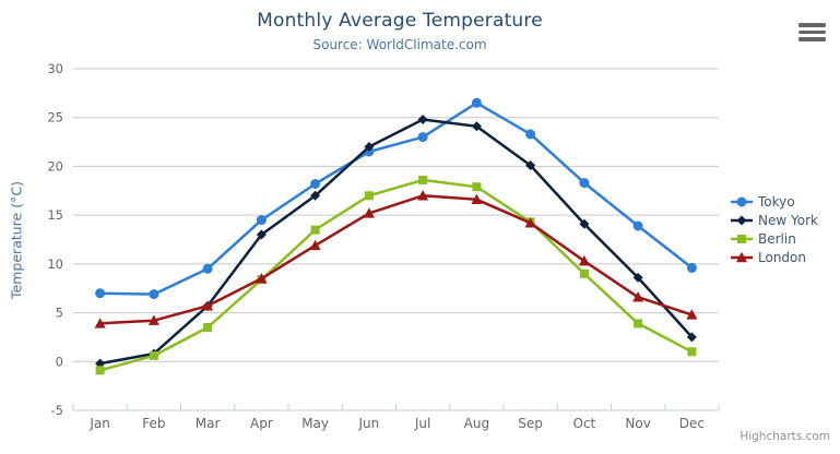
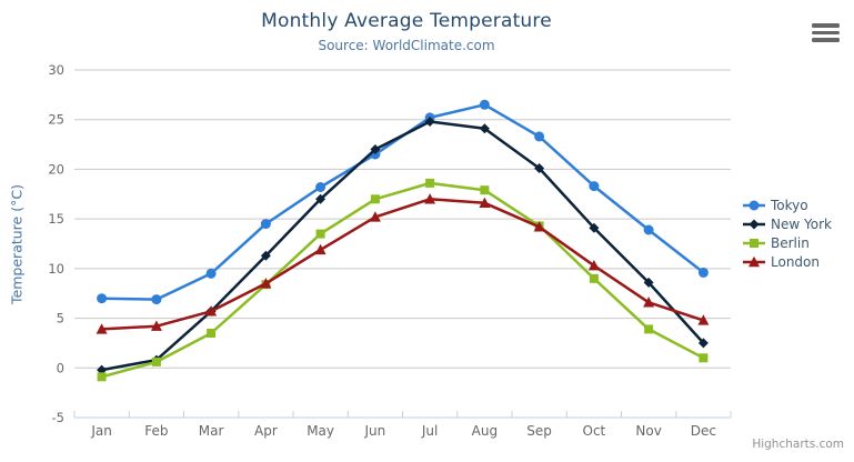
New York/Apr: 13 -> 11
Tokyo/Jul: 23 -> 25
